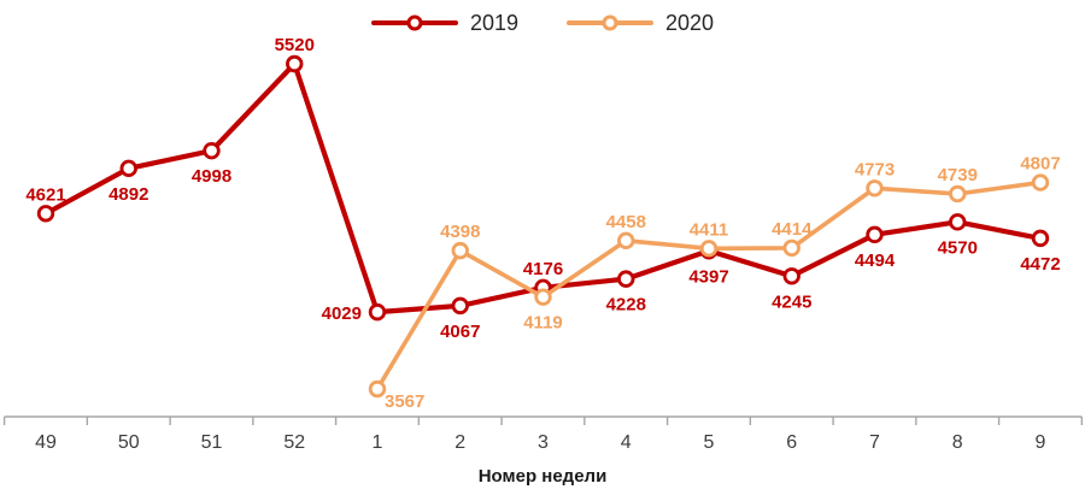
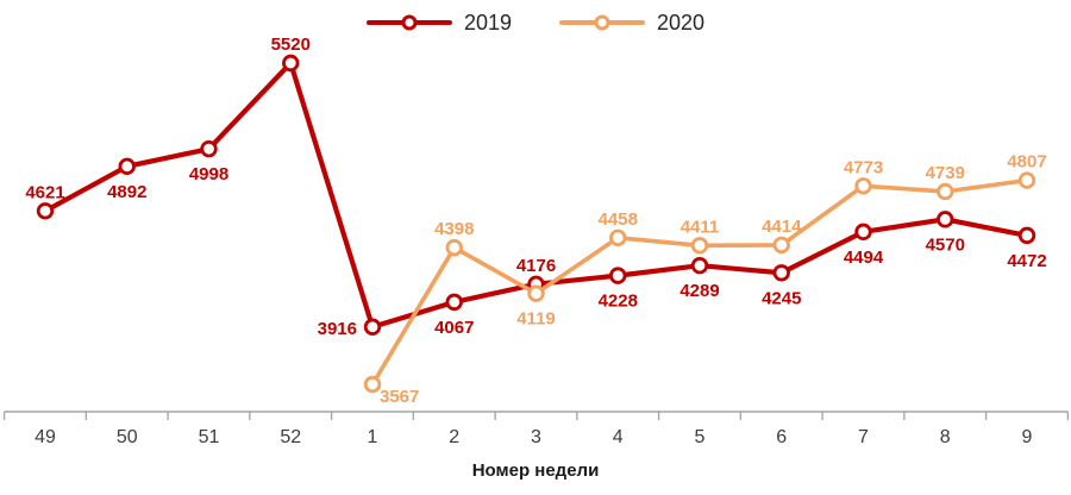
2019/1: 4029 -> 3916
2019/5: 4397 -> 4289
